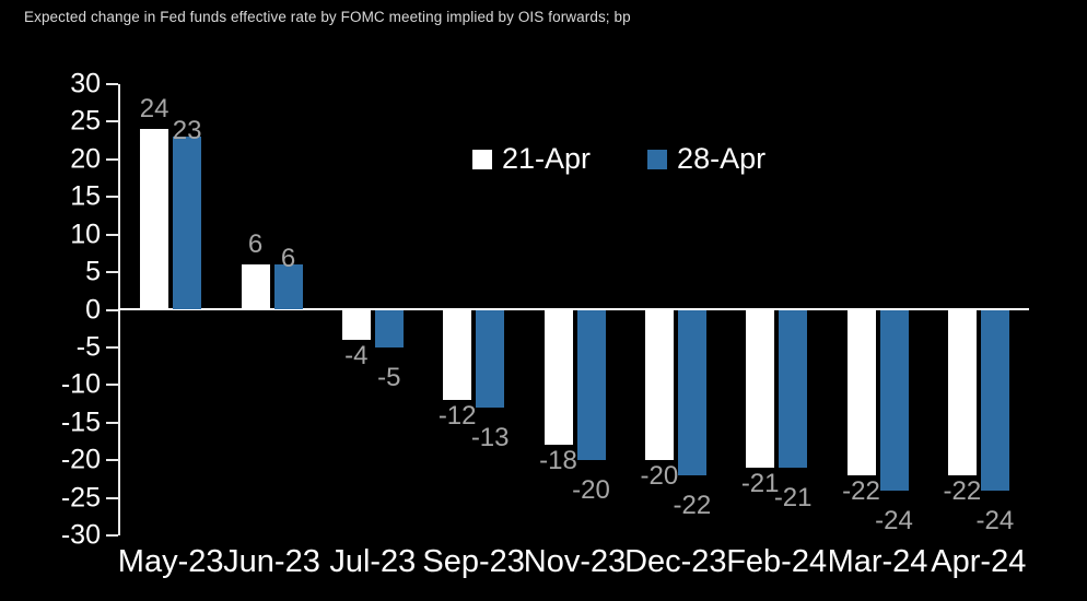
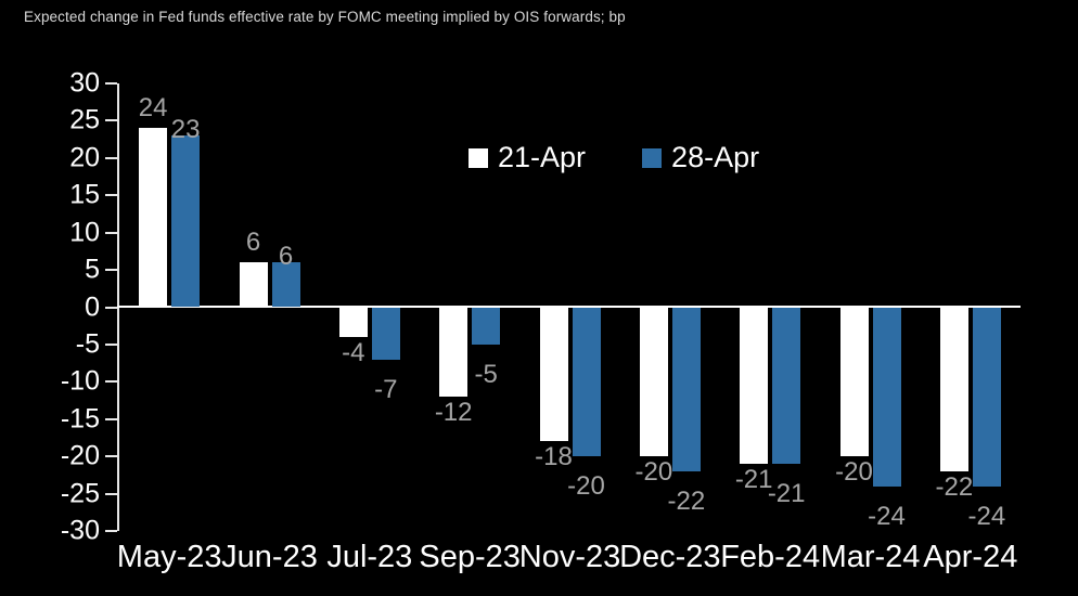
28-Apr/Jul-23: -5 -> -7
28-Apr/Sep-23: -13 -> -5
21-Apr/Mar-24: -22 -> -20
